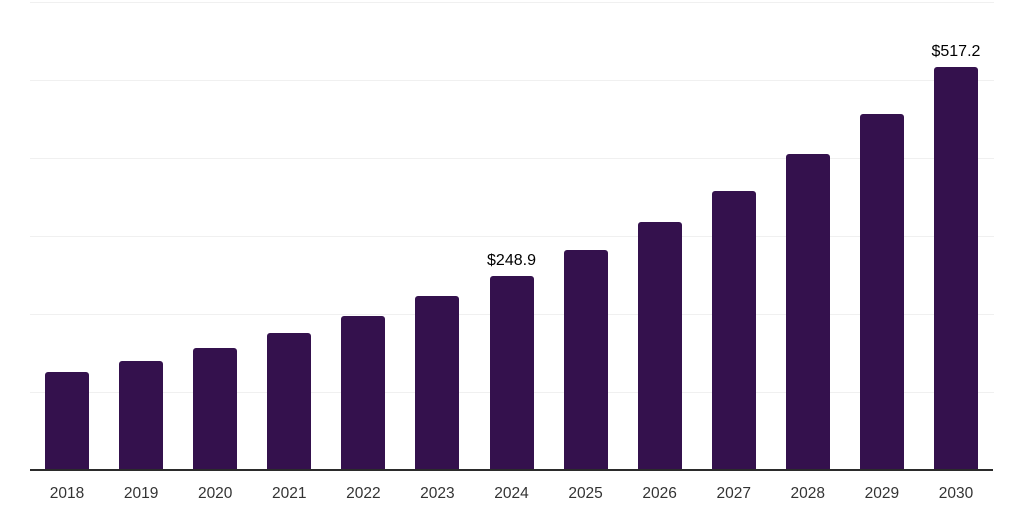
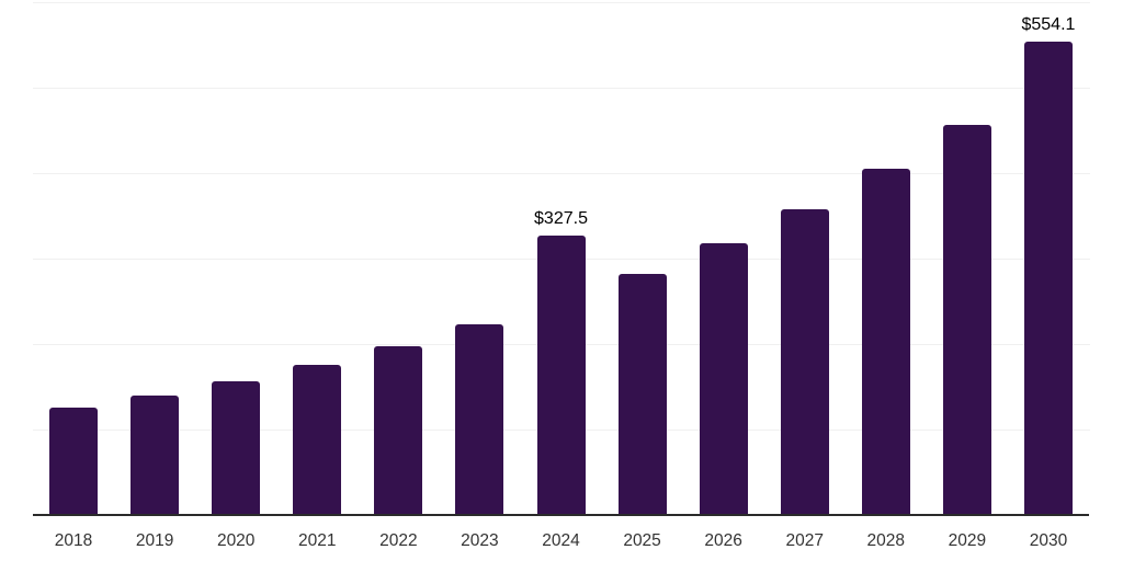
2024: $248.9 -> $327.5
2030: $517.2 -> $554.1
